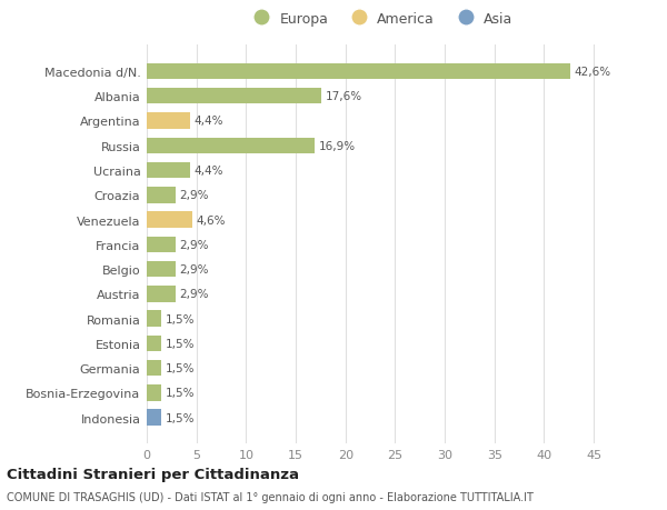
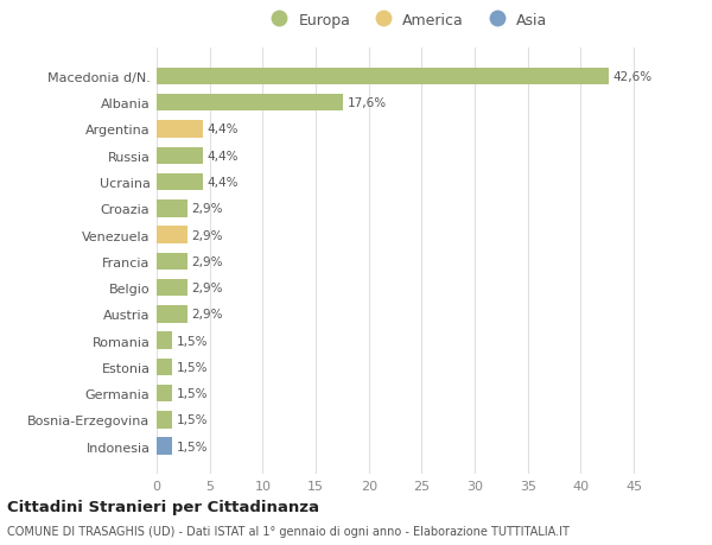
Russia: 16,9% -> 4,4%
Venezuela: 4,6% -> 2,9%
